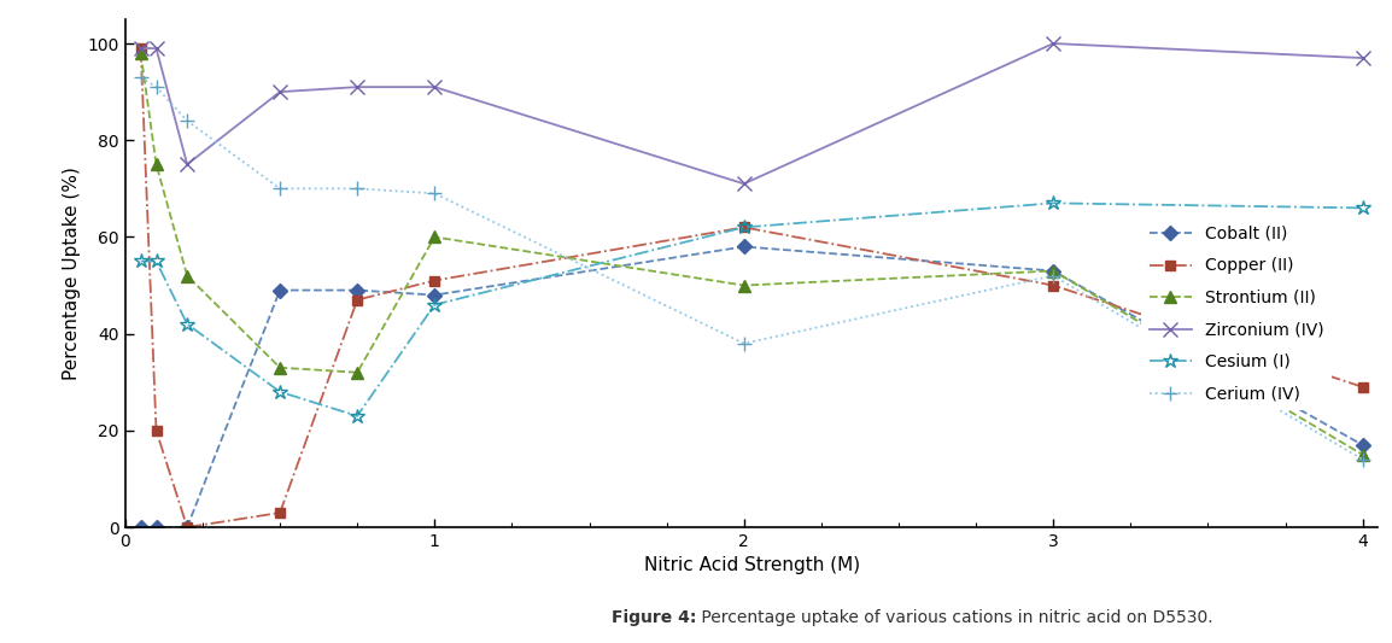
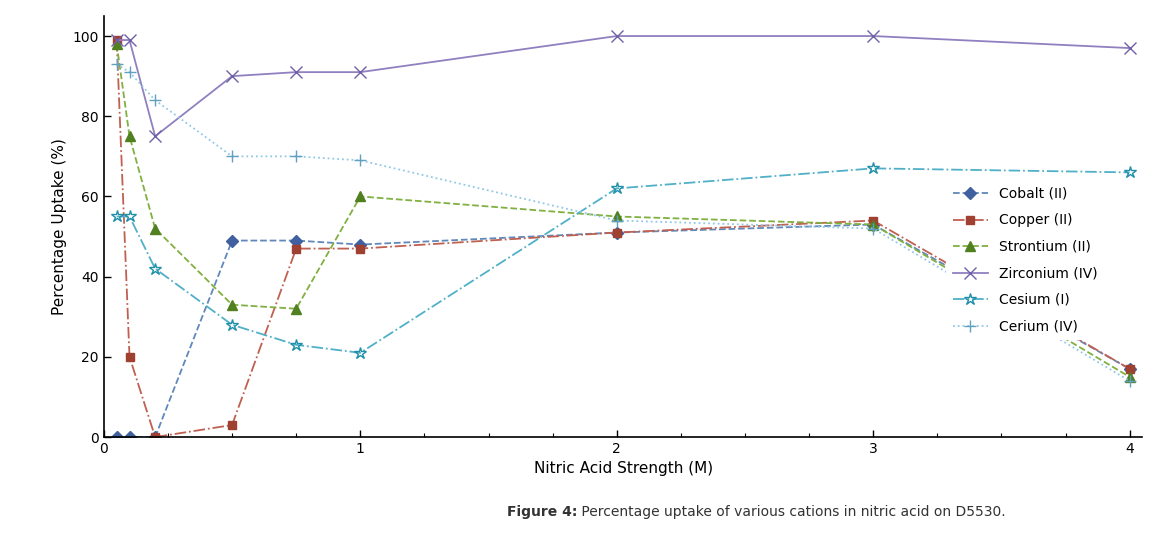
Copper (II)/1: 51 -> 47
Cesium (I)/1: 46 -> 21
Cobalt (II)/2: 58 -> 51
Copper (II)/2: 62 -> 51
Strontium (II)/2: 50 -> 55
Zirconium (IV)/2: 71 -> 100
Cerium (IV)/2: 38 -> 54
Copper (II)/3: 50 -> 54
Copper (II)/4: 29 -> 17
